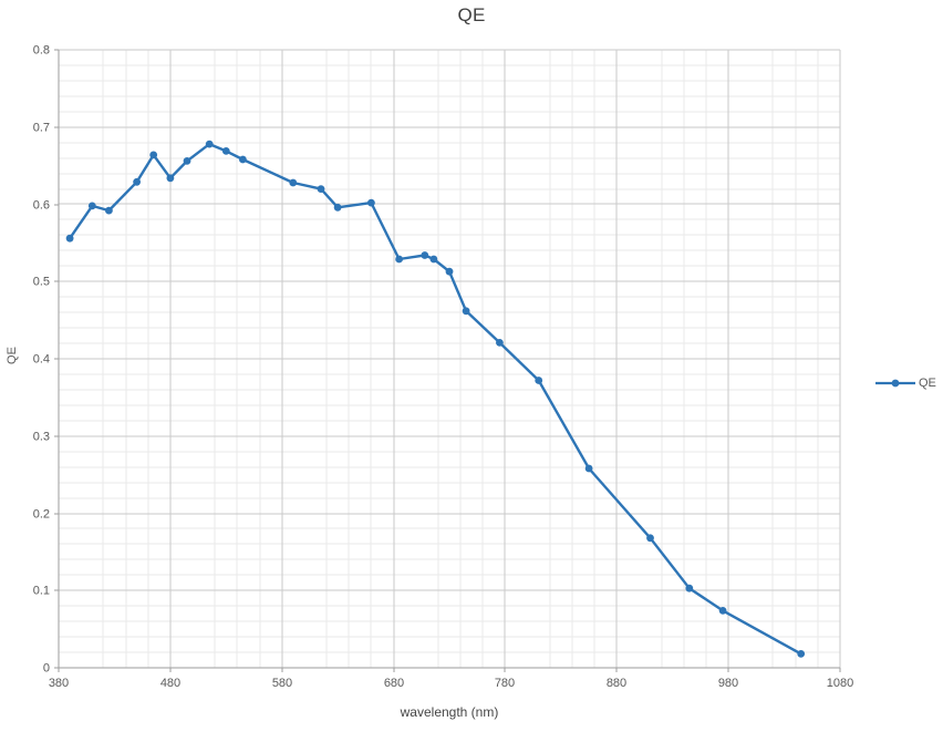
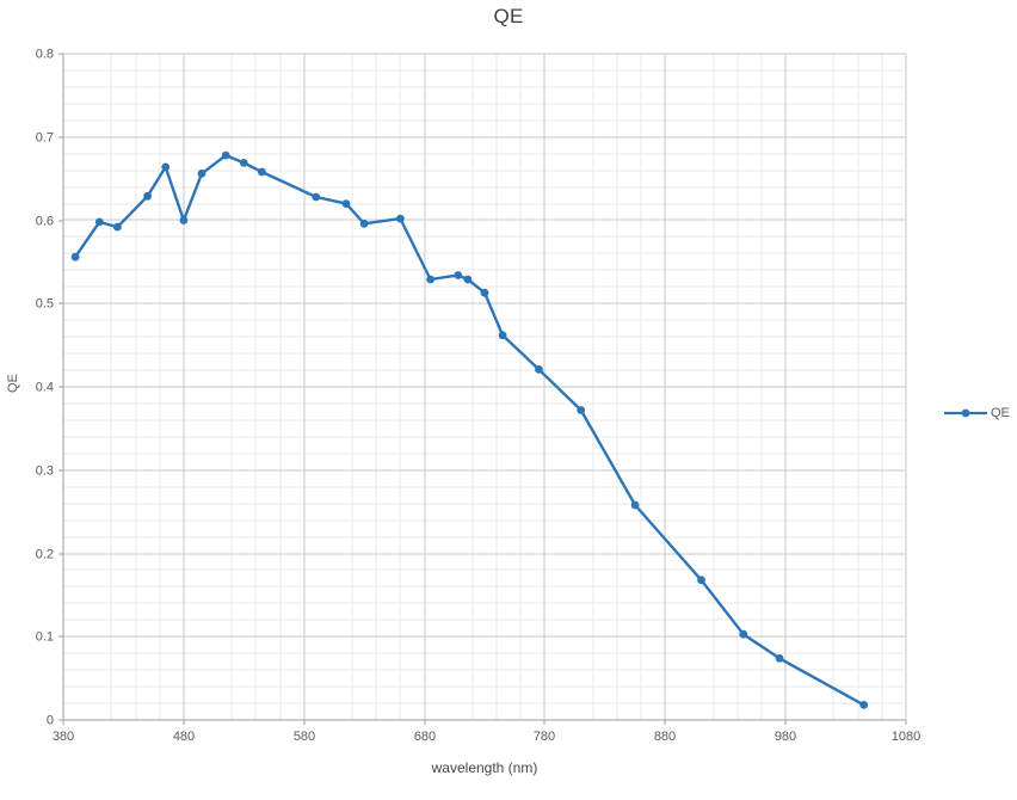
480: 0.63 -> 0.60
